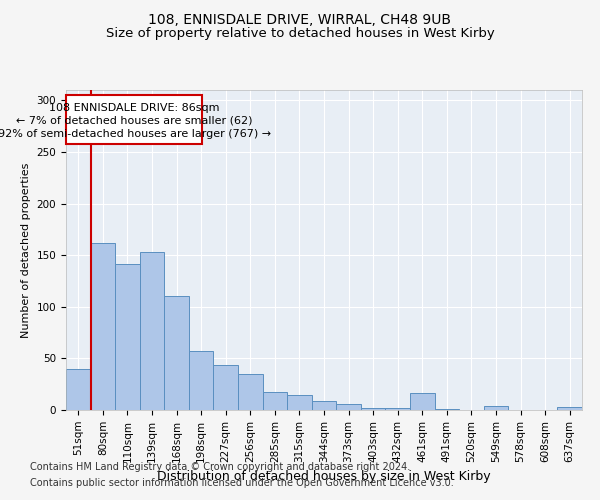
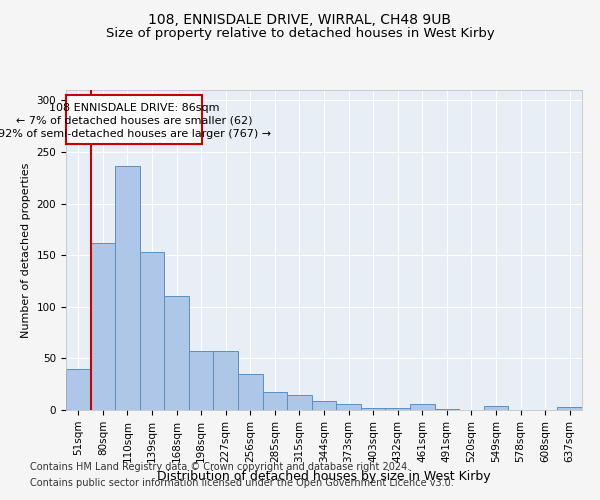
110sqm: 141 -> 236
227sqm: 44 -> 57
461sqm: 16 -> 6
